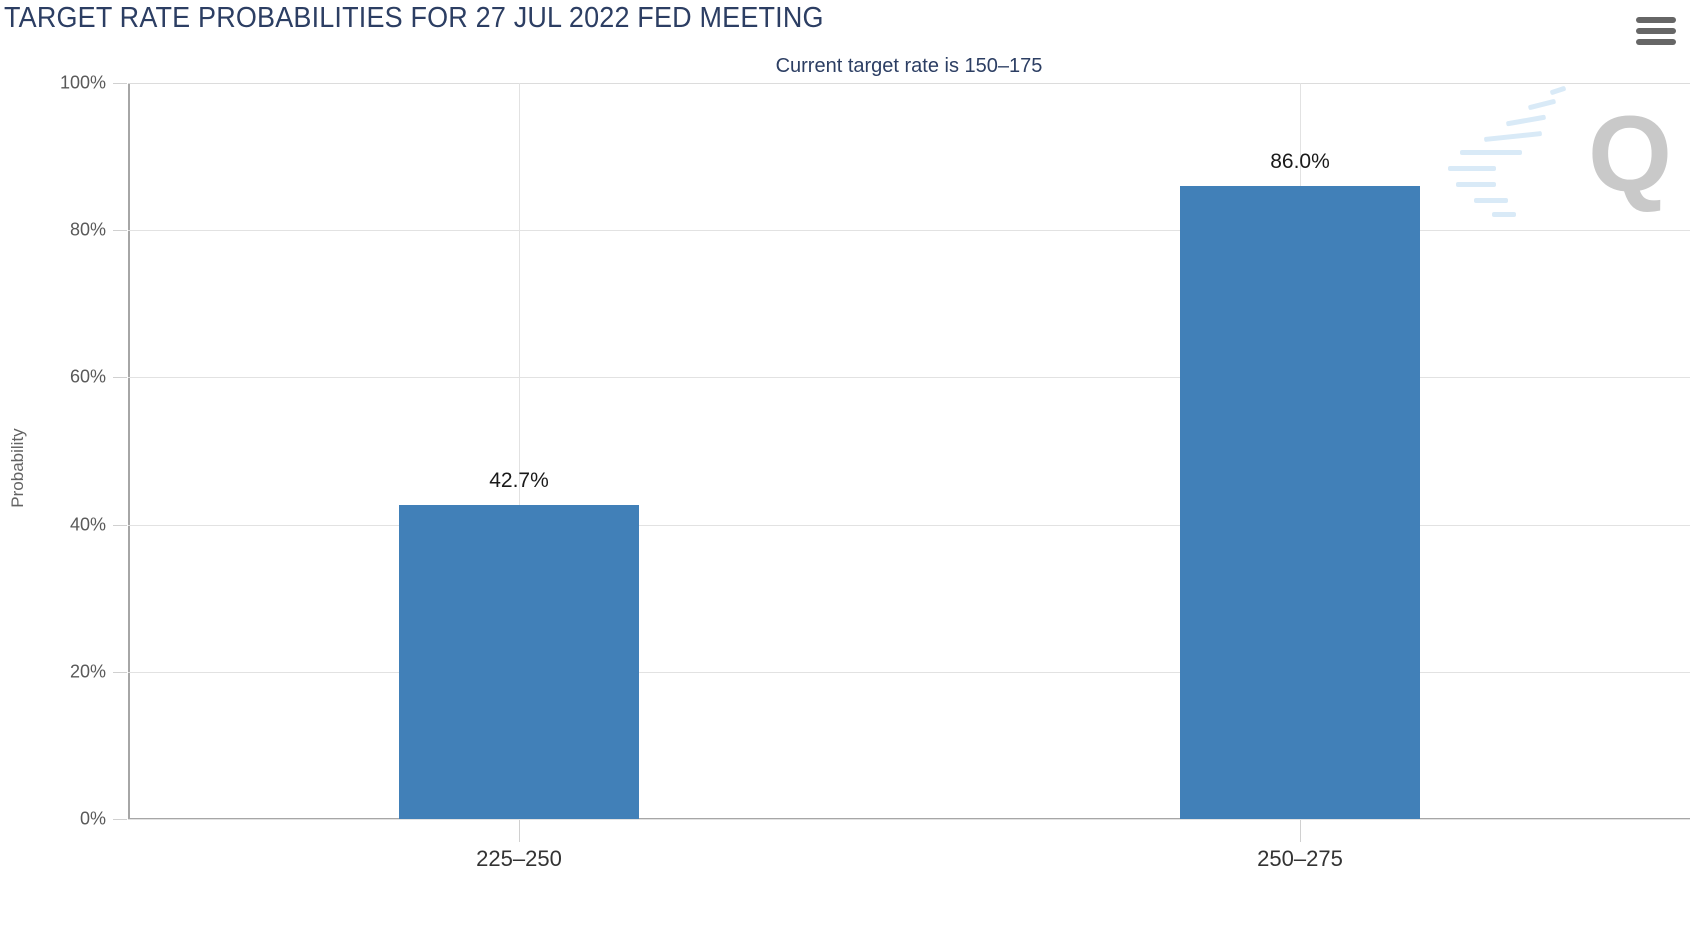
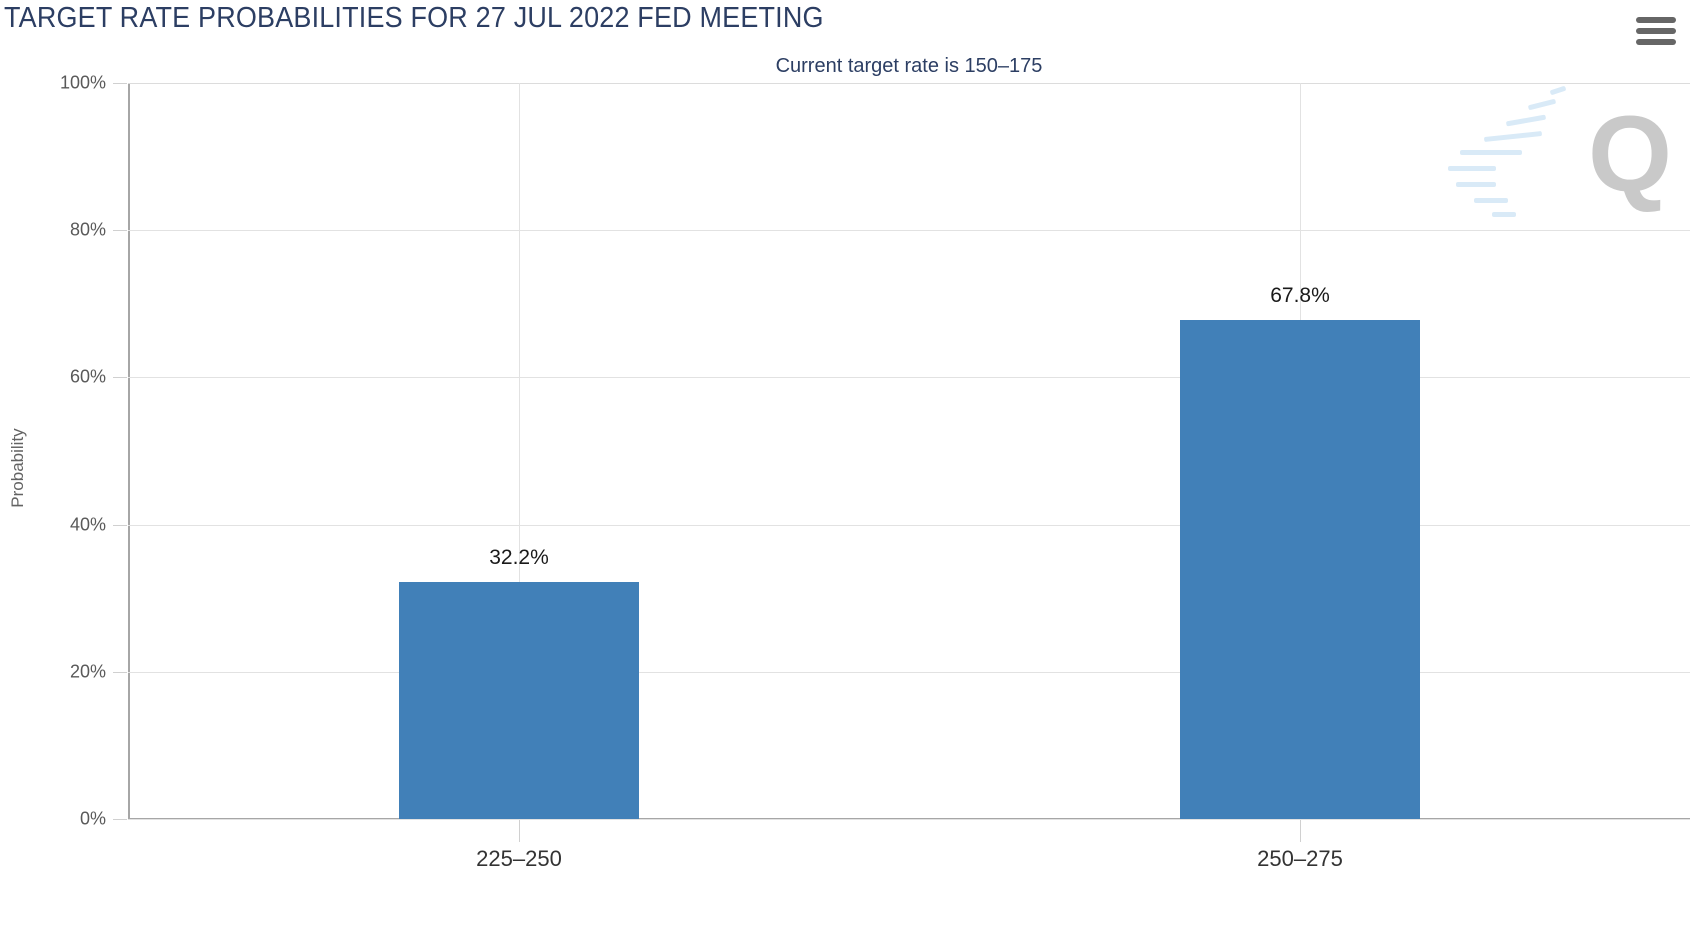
225–250: 42.7% -> 32.2%
250–275: 86.0% -> 67.8%
